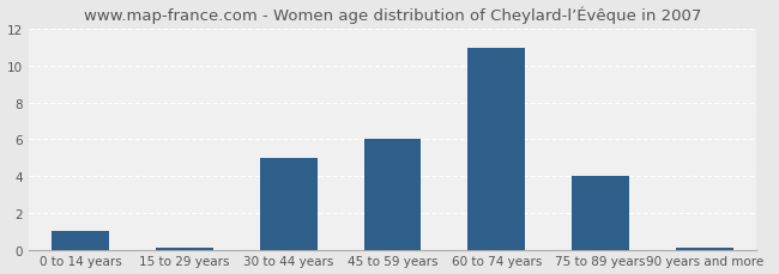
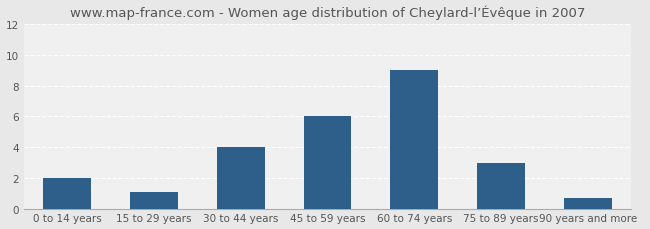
0 to 14 years: 1.0 -> 2.0
15 to 29 years: 0.1 -> 1.1
30 to 44 years: 5.0 -> 4.0
60 to 74 years: 11.0 -> 9.0
75 to 89 years: 4.0 -> 3.0
90 years and more: 0.1 -> 0.7
